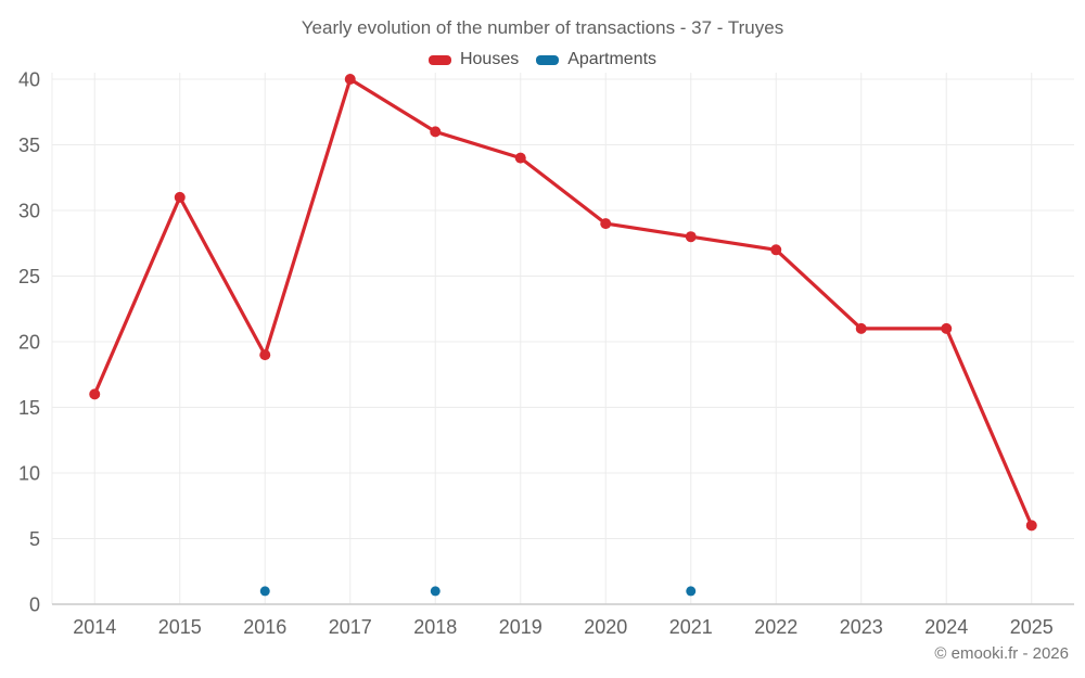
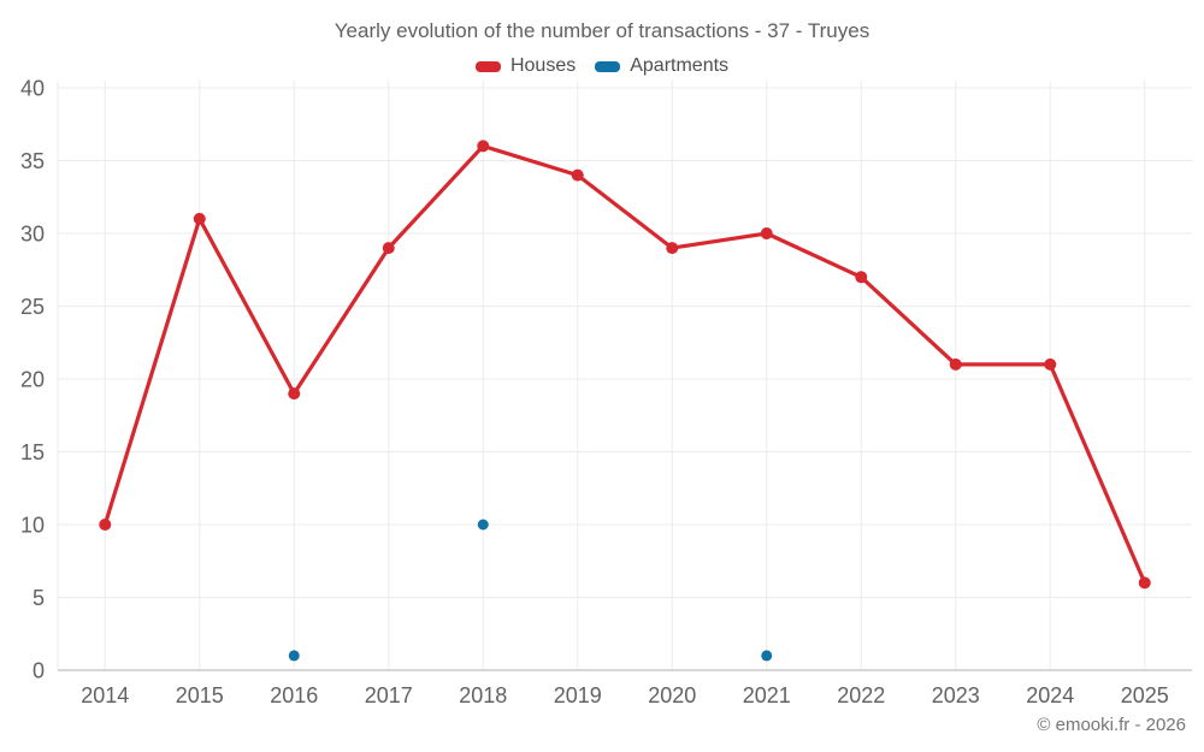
Houses/2014: 16 -> 10
Houses/2017: 40 -> 29
Apartments/2018: 1 -> 10
Houses/2021: 28 -> 30
